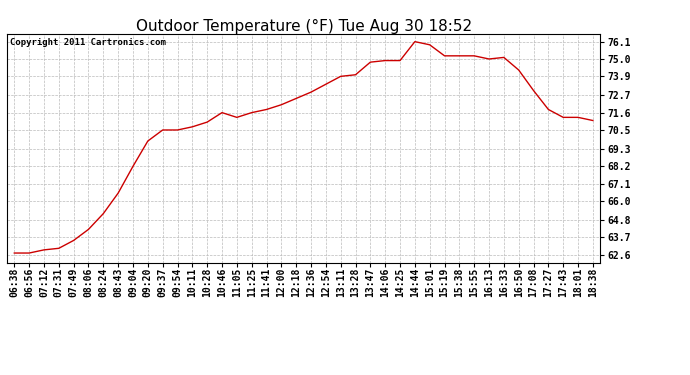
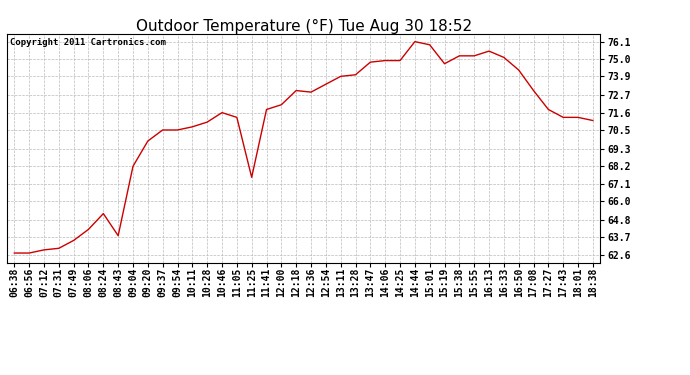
08:43: 66.5 -> 63.8
11:25: 71.6 -> 67.5
12:18: 72.5 -> 73.0
15:19: 75.2 -> 74.7
16:13: 75.0 -> 75.5
